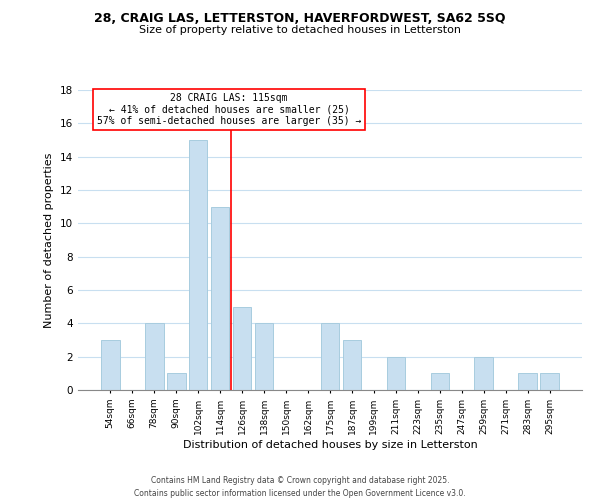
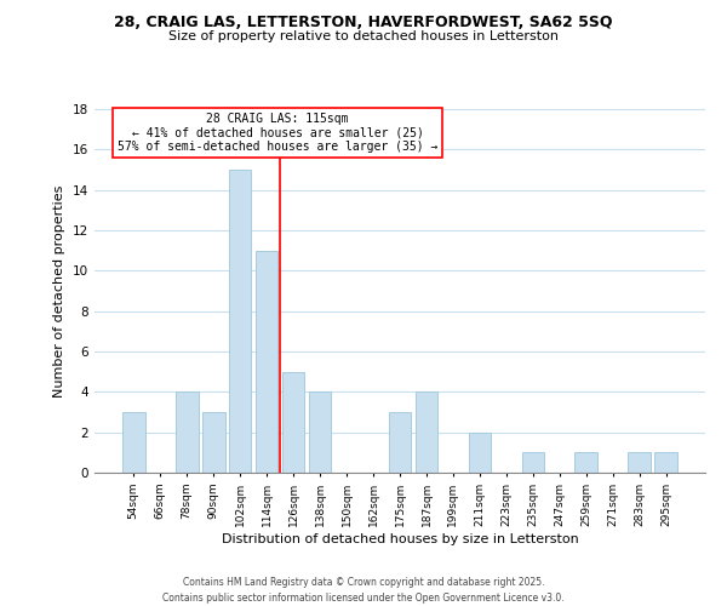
90sqm: 1 -> 3
175sqm: 4 -> 3
187sqm: 3 -> 4
259sqm: 2 -> 1
